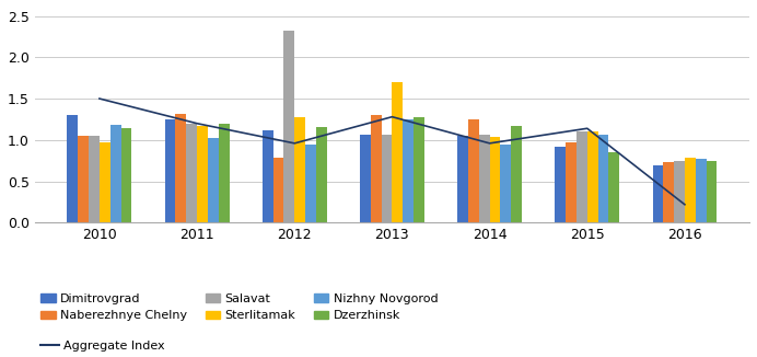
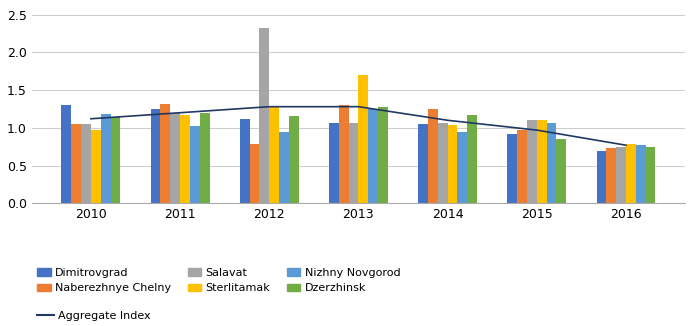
Aggregate Index/2010: 1.50 -> 1.12
Aggregate Index/2012: 0.96 -> 1.28
Aggregate Index/2014: 0.96 -> 1.10
Aggregate Index/2015: 1.14 -> 0.97
Aggregate Index/2016: 0.22 -> 0.77
